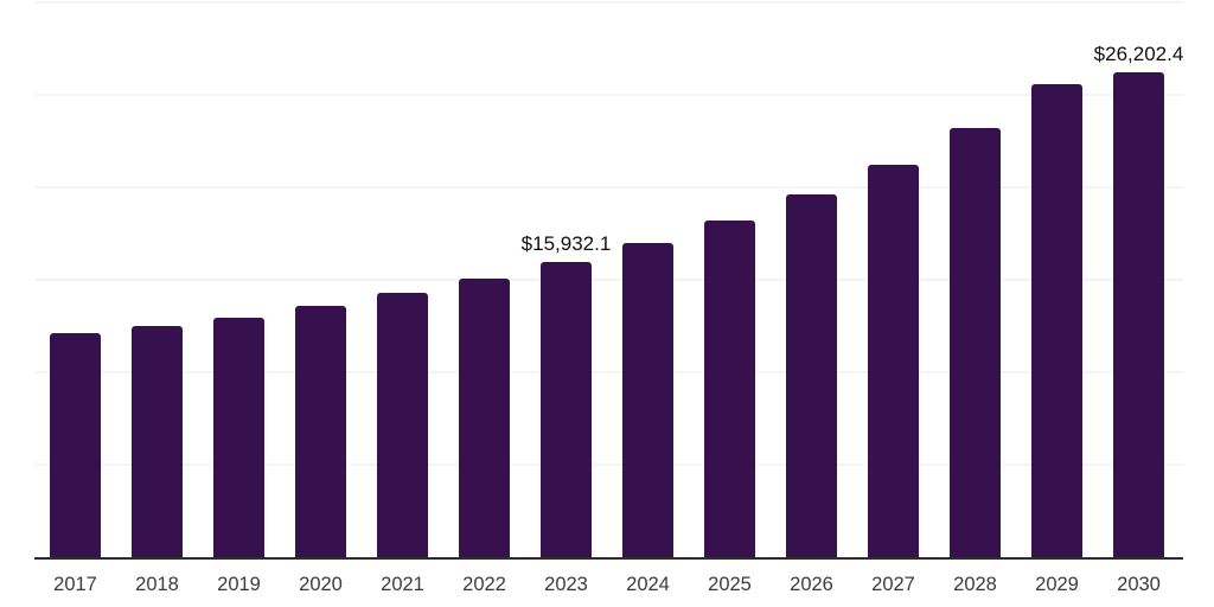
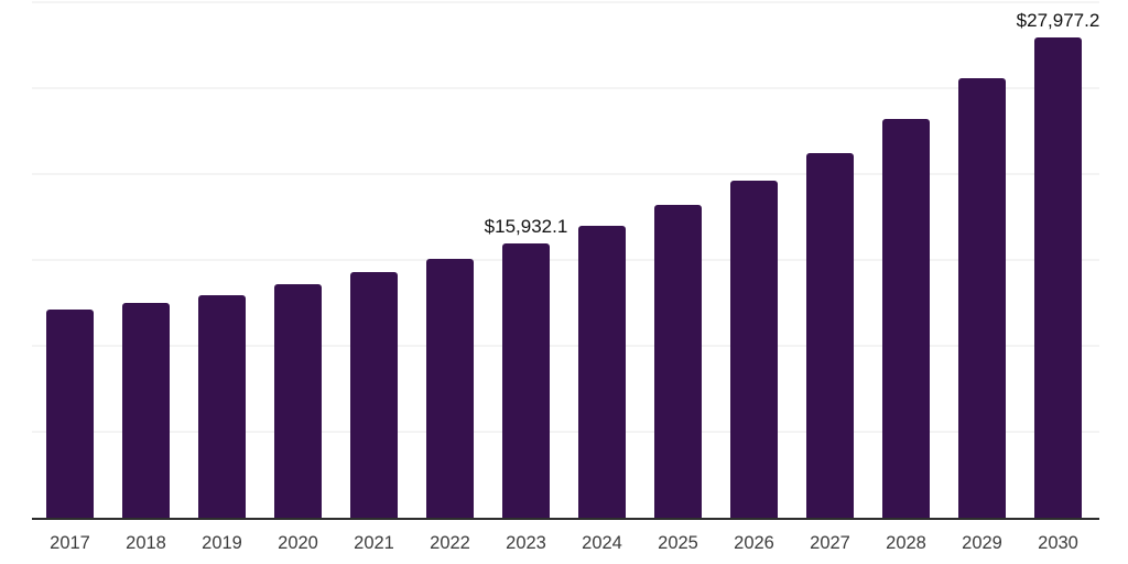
2030: $26,202.4 -> $27,977.2
